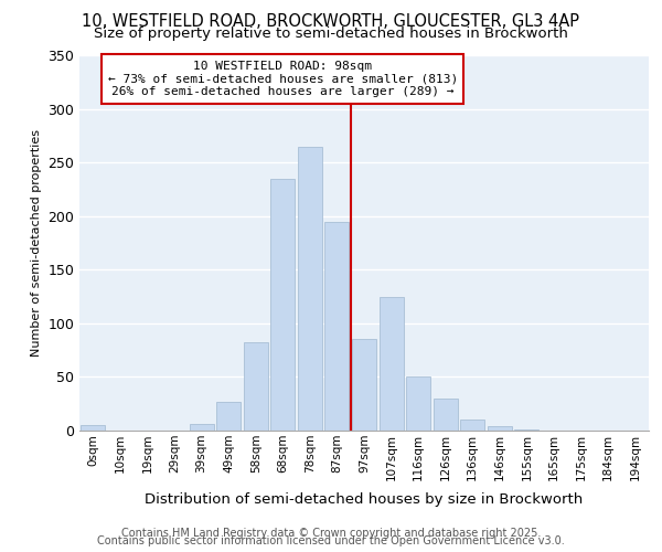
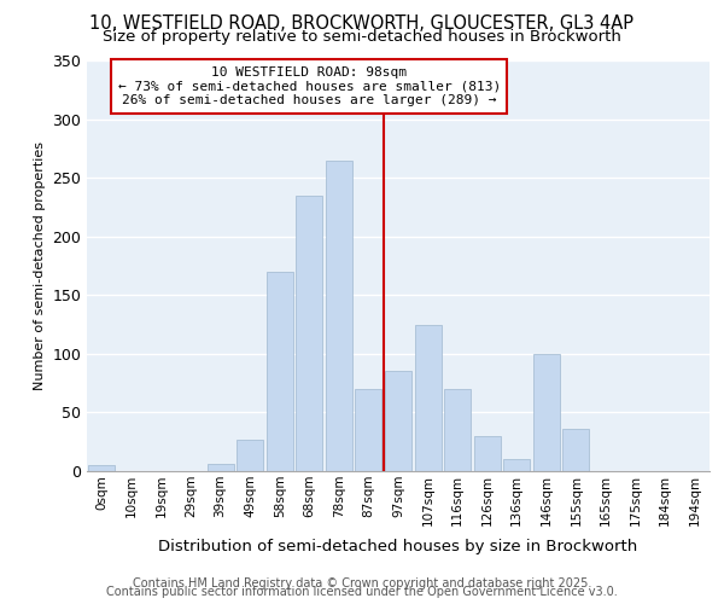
58sqm: 82 -> 170
87sqm: 195 -> 70
116sqm: 50 -> 70
146sqm: 4 -> 100
155sqm: 1 -> 36
